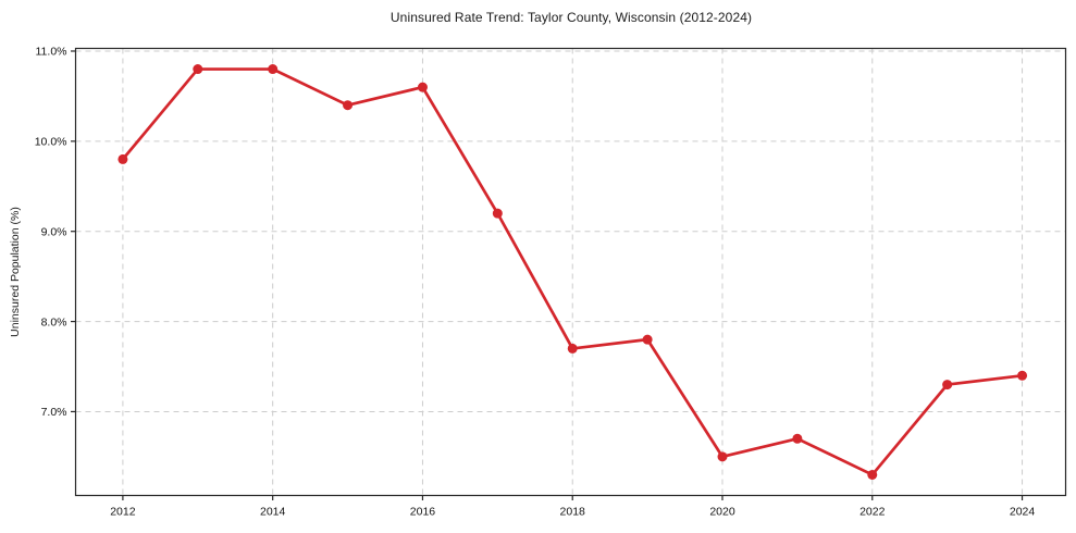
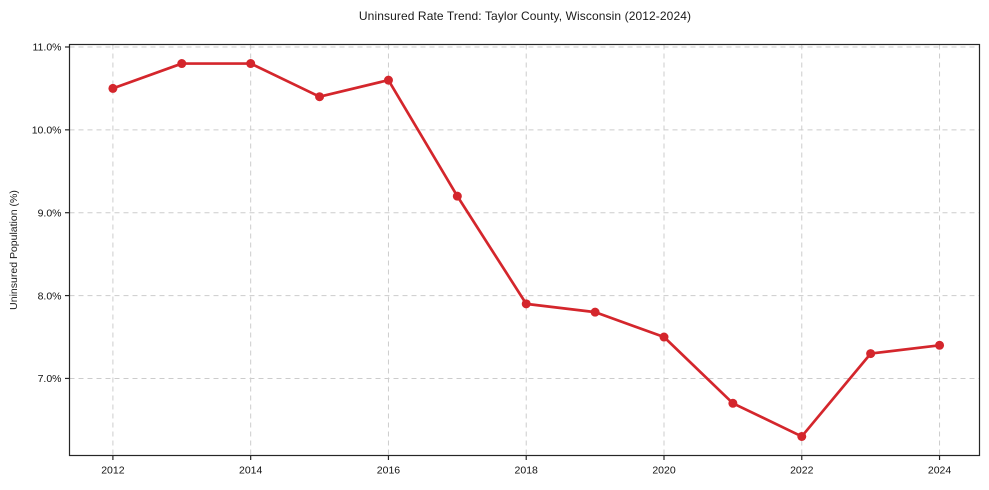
2012: 9.8% -> 10.5%
2018: 7.7% -> 7.9%
2020: 6.5% -> 7.5%
